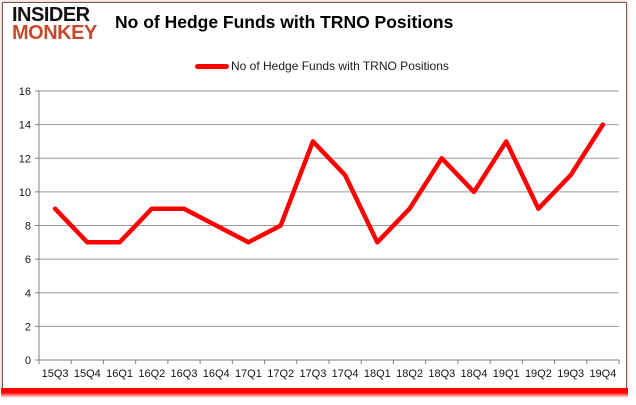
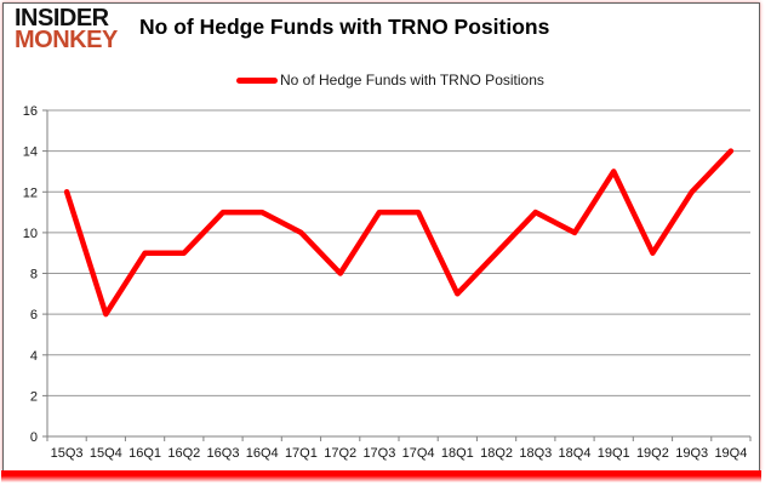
15Q3: 9 -> 12
15Q4: 7 -> 6
16Q1: 7 -> 9
16Q3: 9 -> 11
16Q4: 8 -> 11
17Q1: 7 -> 10
17Q3: 13 -> 11
18Q3: 12 -> 11
19Q3: 11 -> 12
